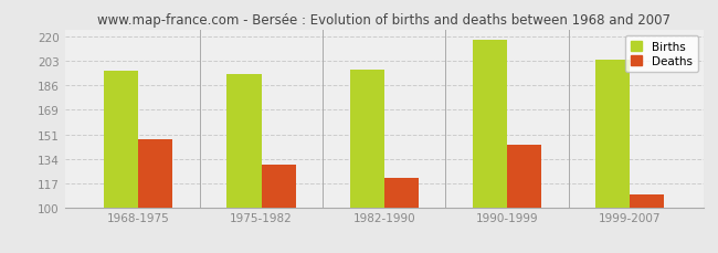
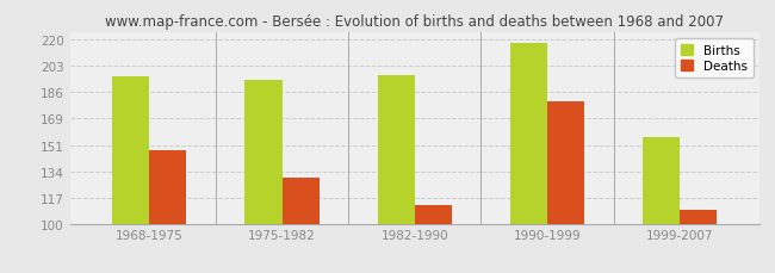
Deaths/1982-1990: 121 -> 112
Deaths/1990-1999: 144 -> 180
Births/1999-2007: 204 -> 156
